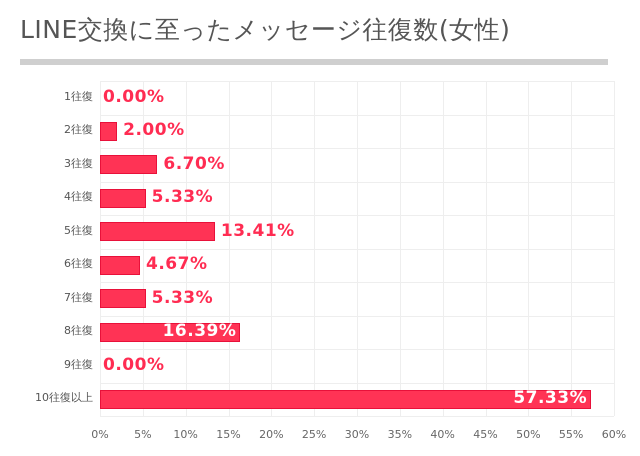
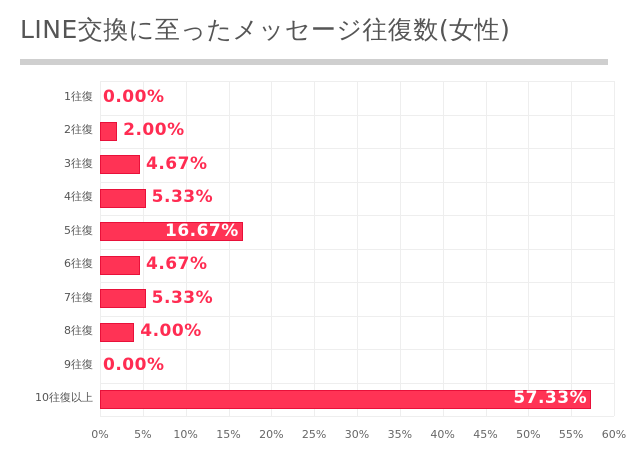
3往復: 6.70% -> 4.67%
5往復: 13.41% -> 16.67%
8往復: 16.39% -> 4.00%
